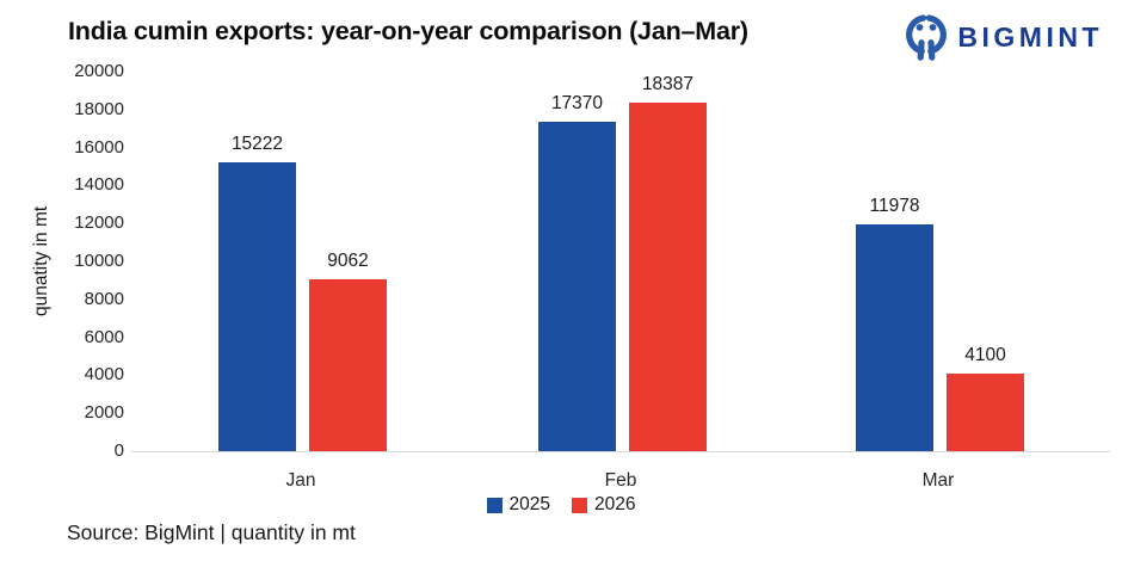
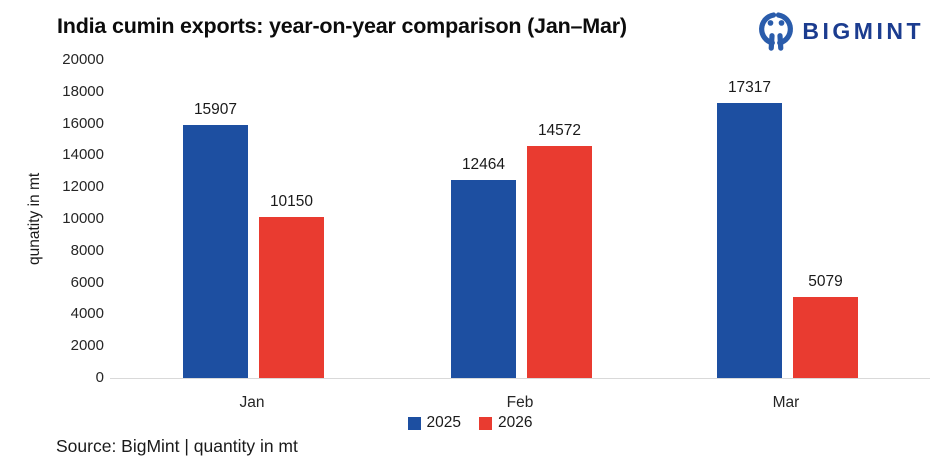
2025/Jan: 15222 -> 15907
2026/Jan: 9062 -> 10150
2025/Feb: 17370 -> 12464
2026/Feb: 18387 -> 14572
2025/Mar: 11978 -> 17317
2026/Mar: 4100 -> 5079
